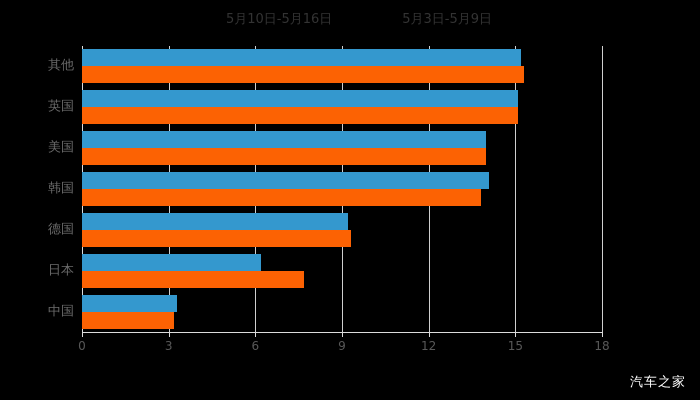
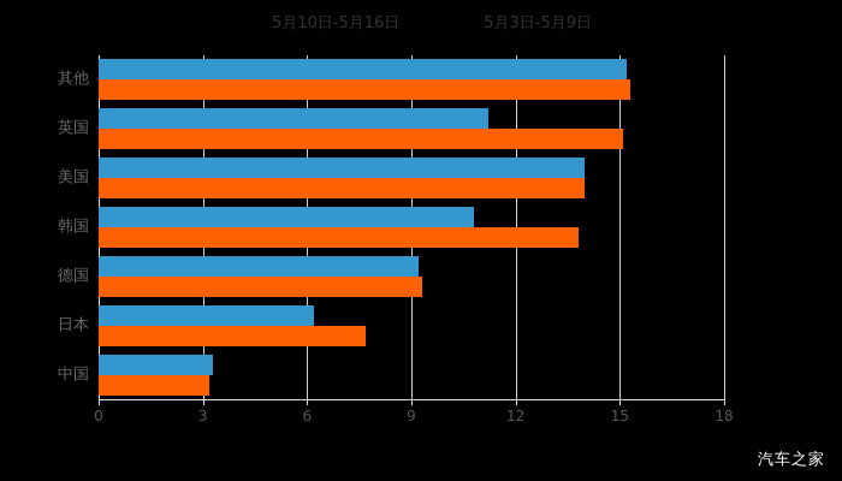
5月10日-5月16日/英国: 15.1 -> 11.2
5月10日-5月16日/韩国: 14.1 -> 10.8
